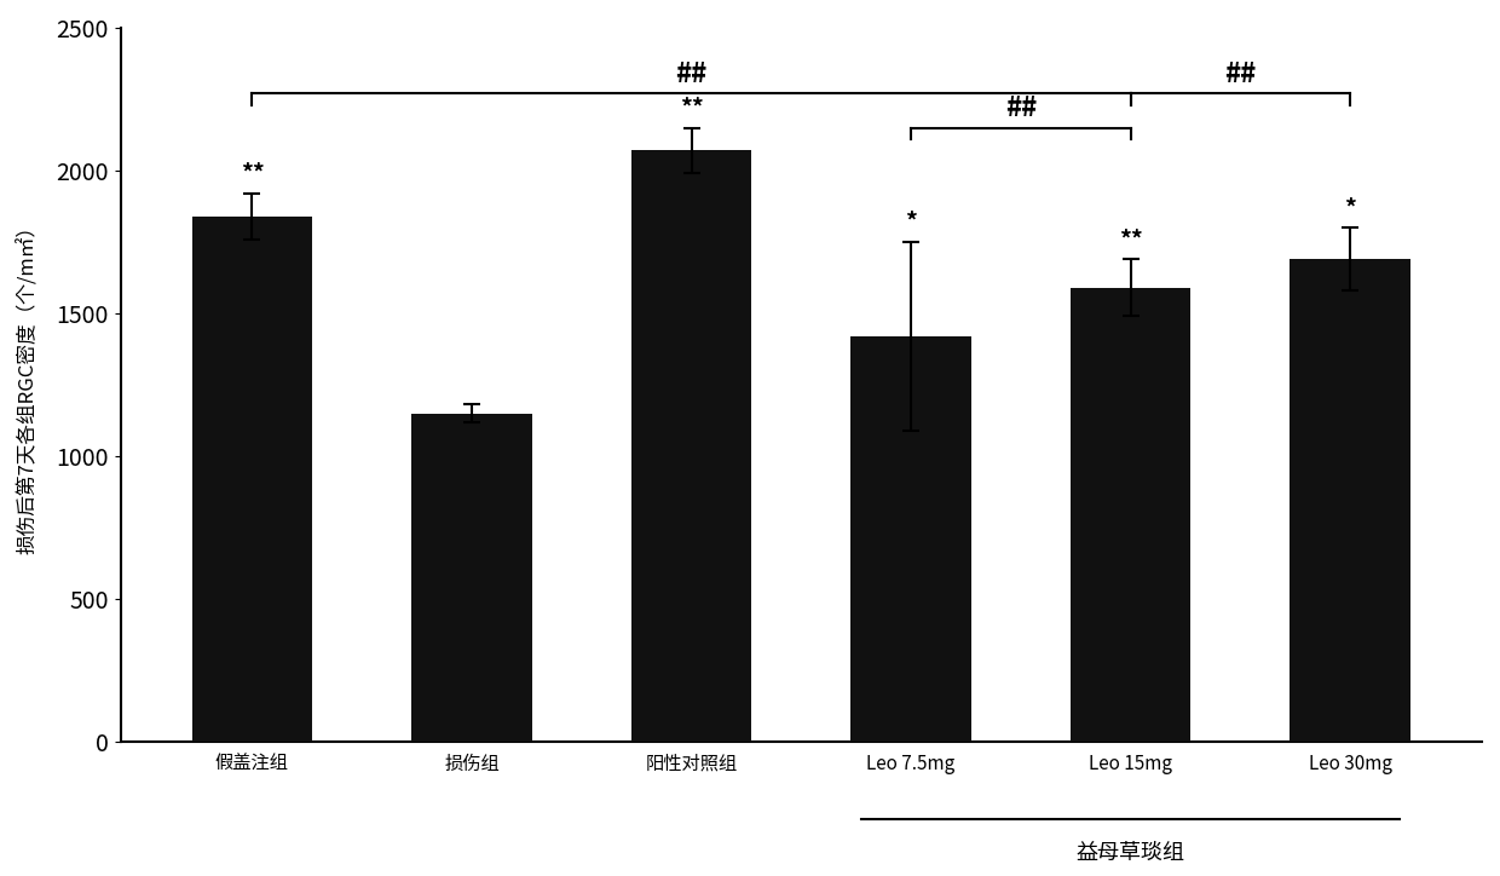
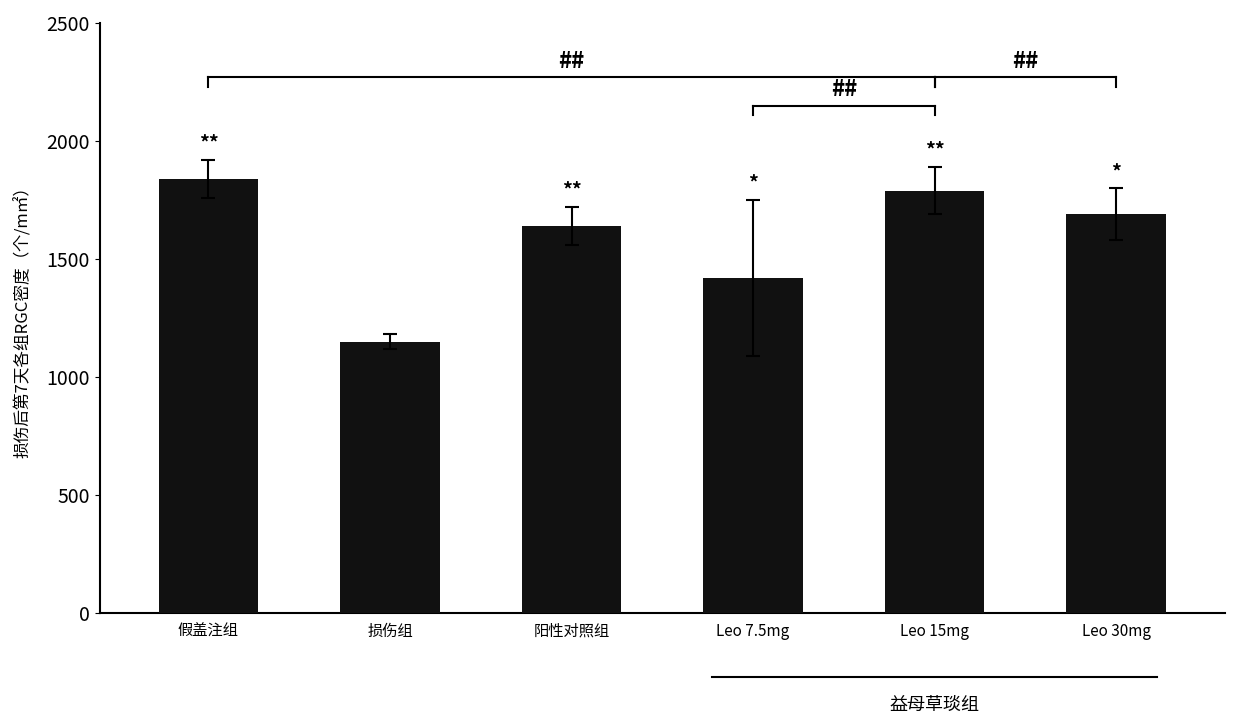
阳性对照组: 2070 -> 1640
Leo 15mg: 1590 -> 1790
